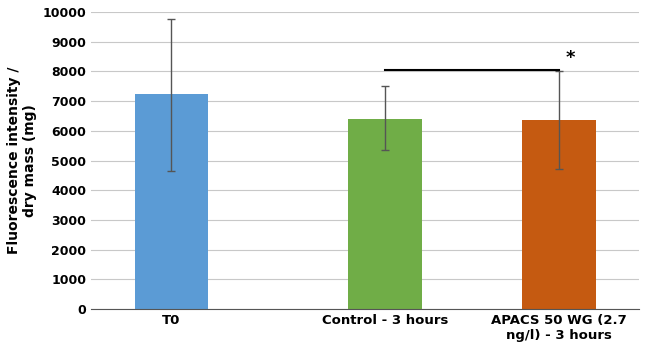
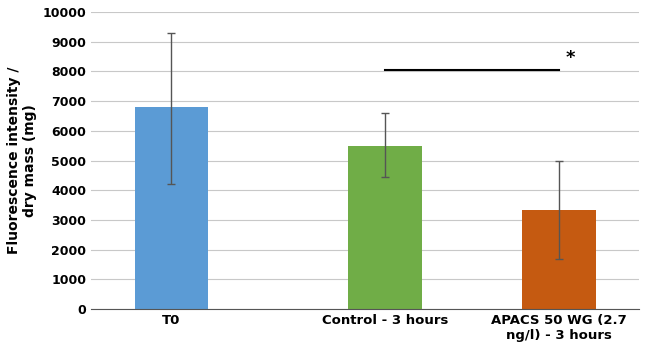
T0: 7250 -> 6800
Control - 3 hours: 6400 -> 5500
APACS 50 WG (2.7 ng/l) - 3 hours: 6350 -> 3350
